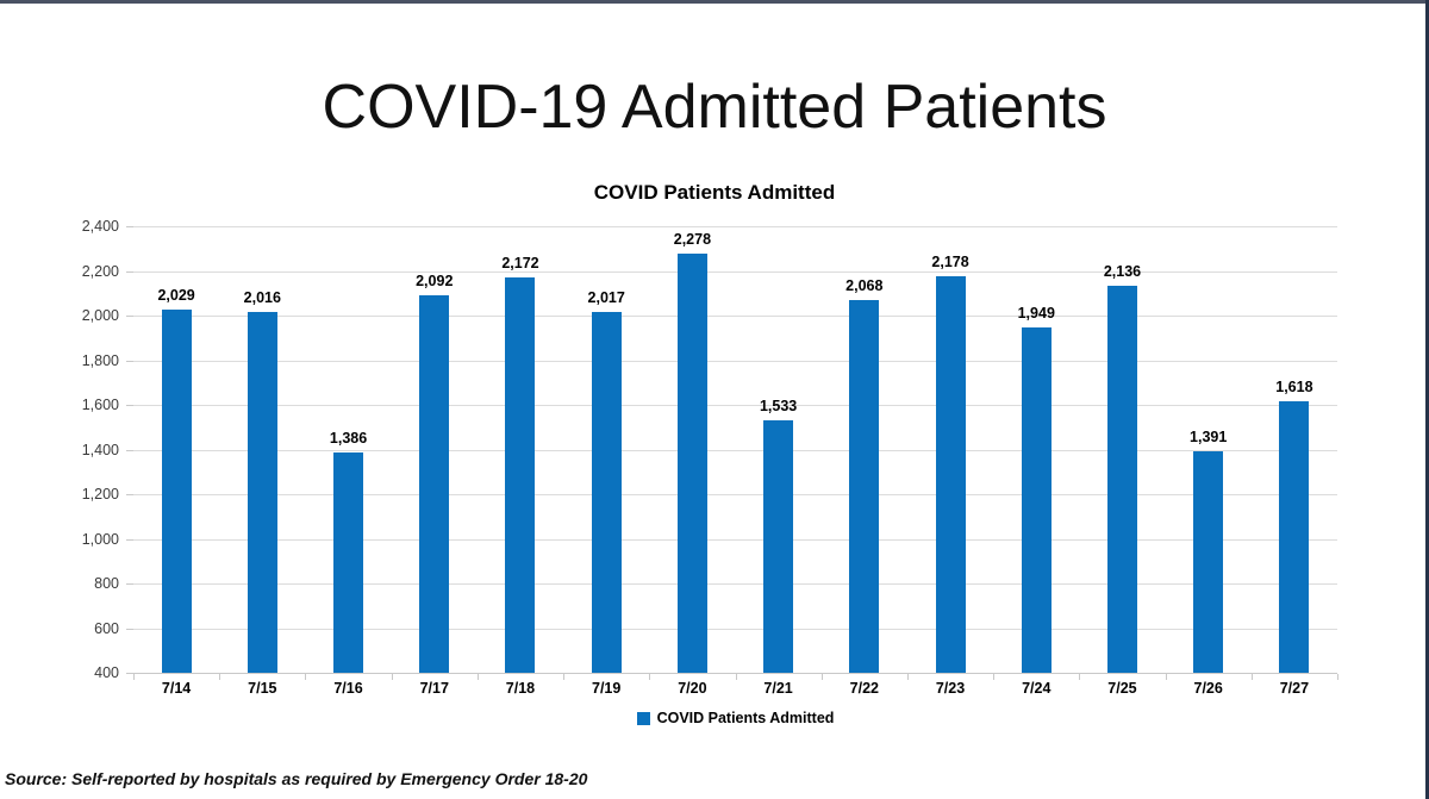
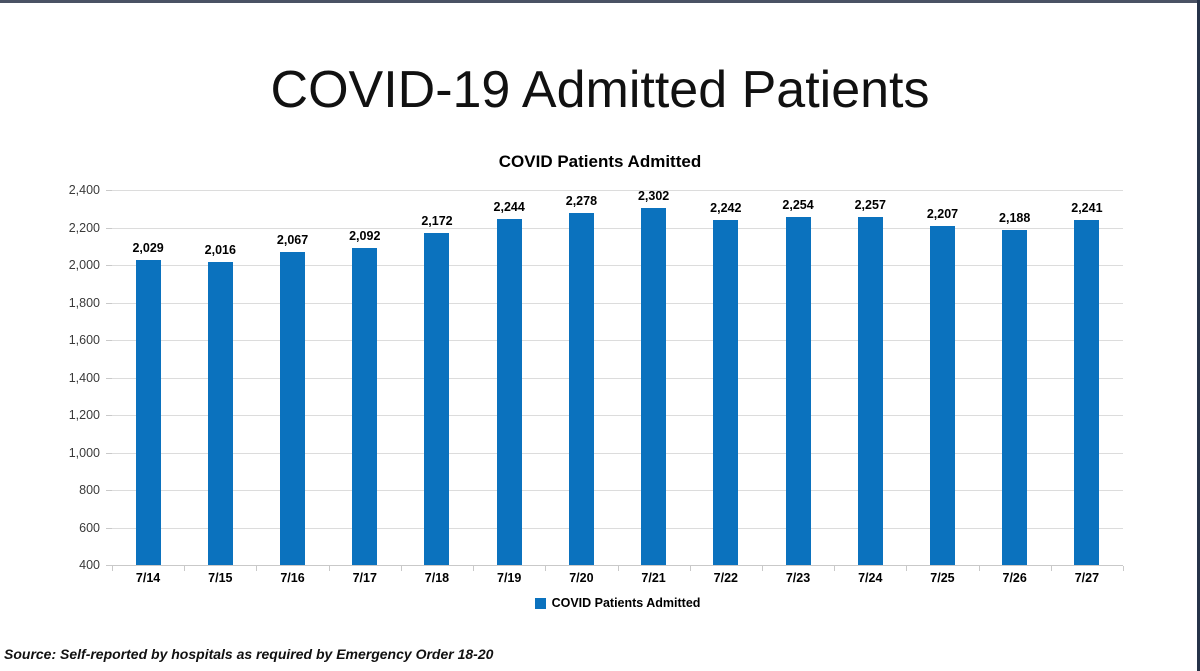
7/16: 1,386 -> 2,067
7/19: 2,017 -> 2,244
7/21: 1,533 -> 2,302
7/22: 2,068 -> 2,242
7/23: 2,178 -> 2,254
7/24: 1,949 -> 2,257
7/25: 2,136 -> 2,207
7/26: 1,391 -> 2,188
7/27: 1,618 -> 2,241
